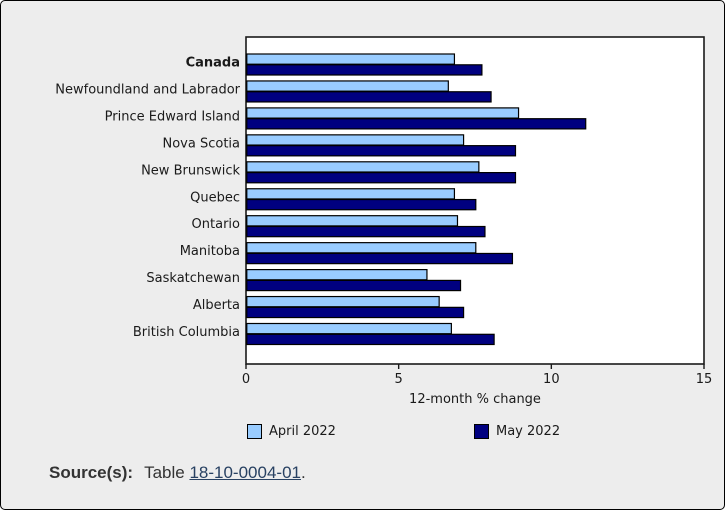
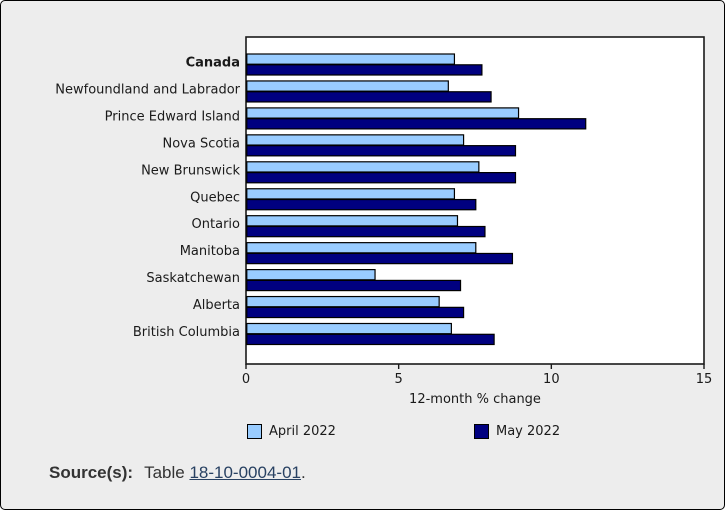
April 2022/Saskatchewan: 5.9 -> 4.2
